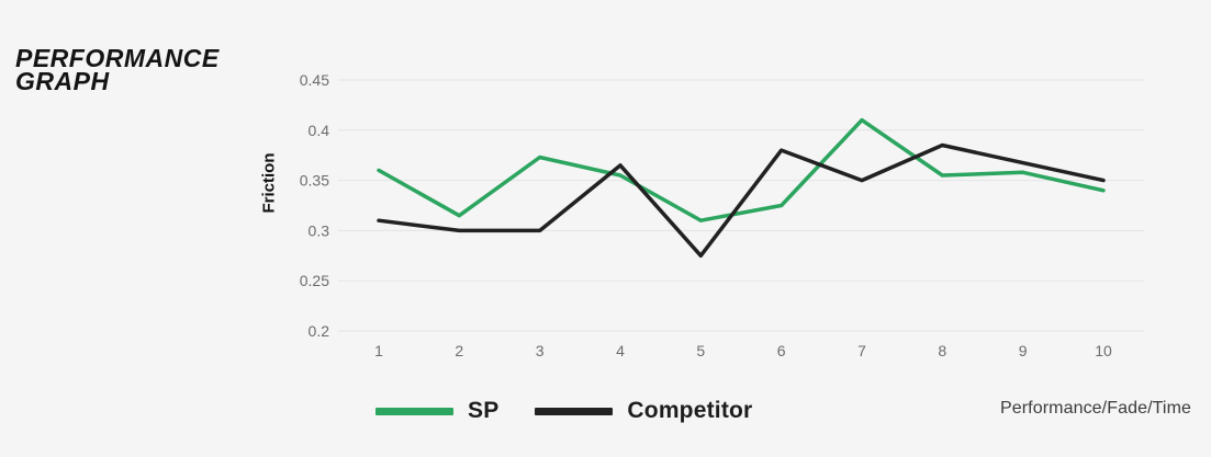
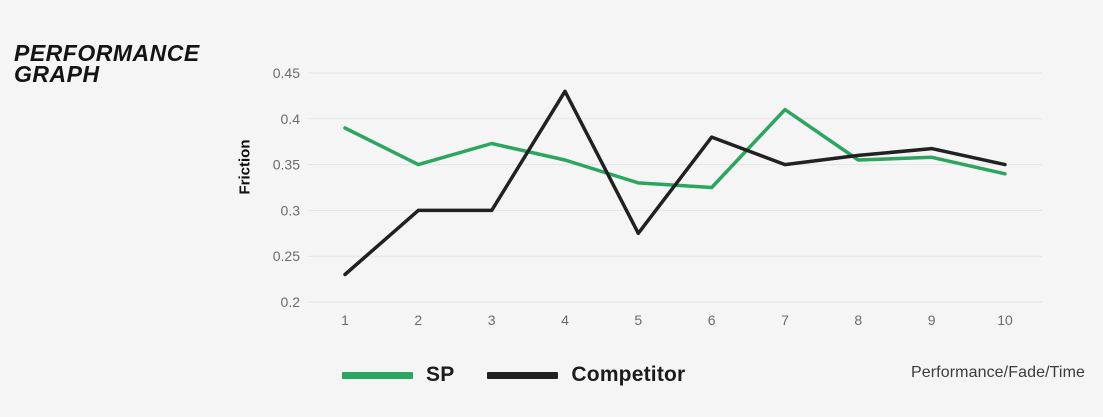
SP/1: 0.36 -> 0.39
Competitor/1: 0.31 -> 0.23
SP/2: 0.32 -> 0.35
Competitor/4: 0.36 -> 0.43
SP/5: 0.31 -> 0.33
Competitor/8: 0.39 -> 0.36
